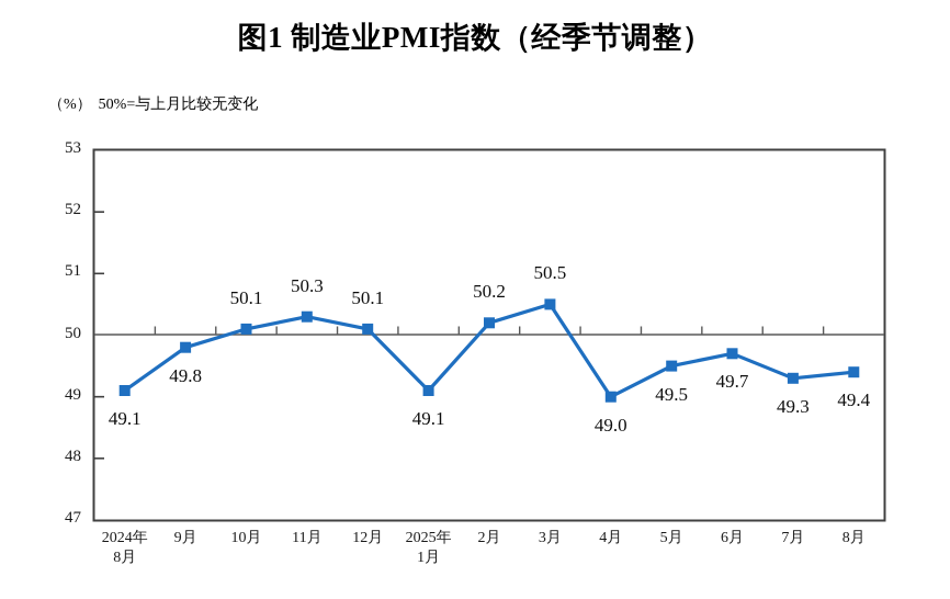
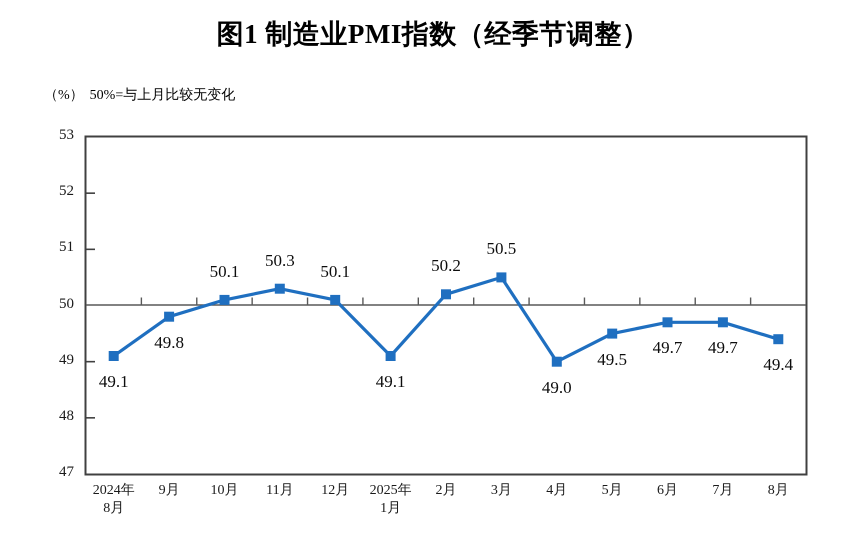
7月: 49.3 -> 49.7
